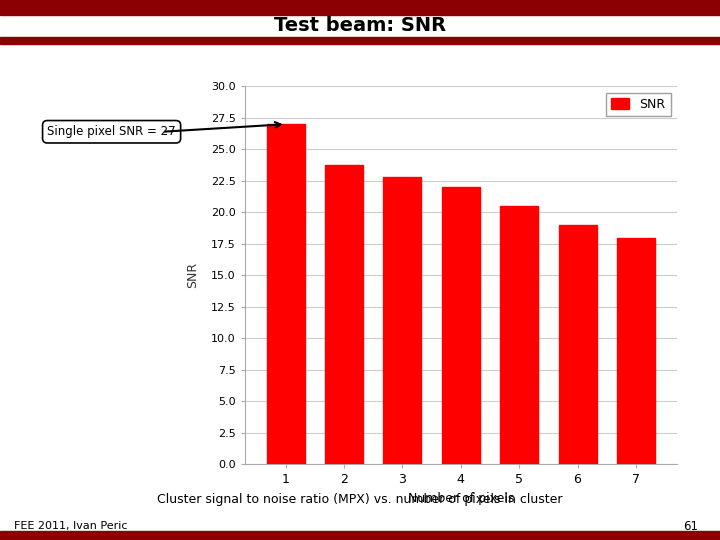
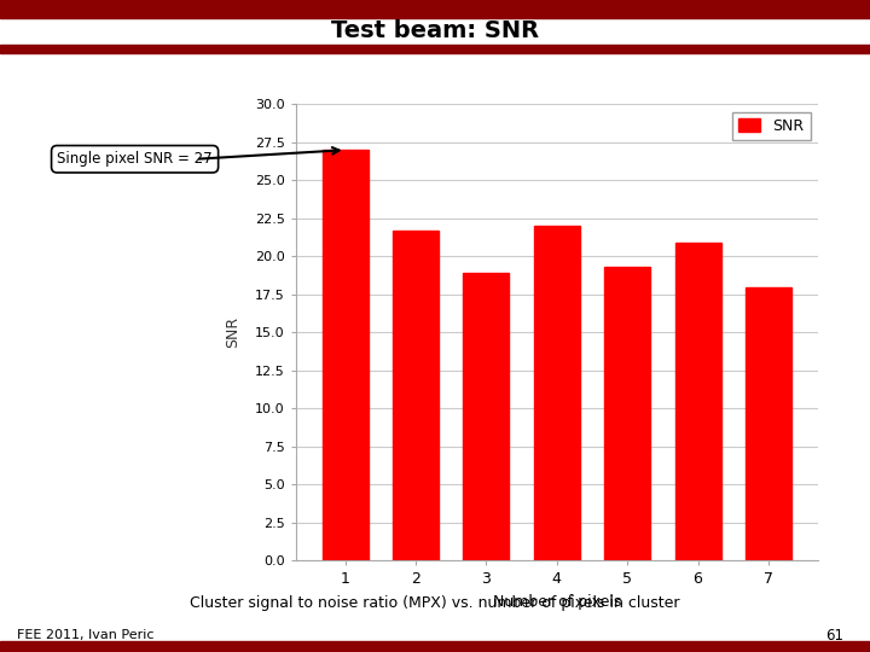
2: 23.8 -> 21.7
3: 22.8 -> 18.9
5: 20.5 -> 19.3
6: 19.0 -> 20.9
